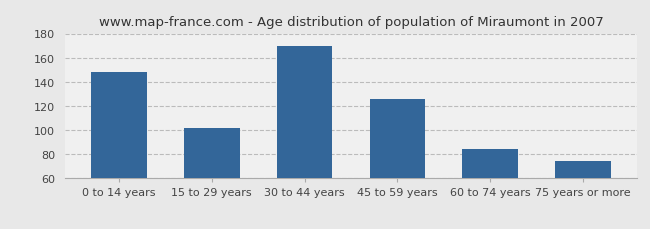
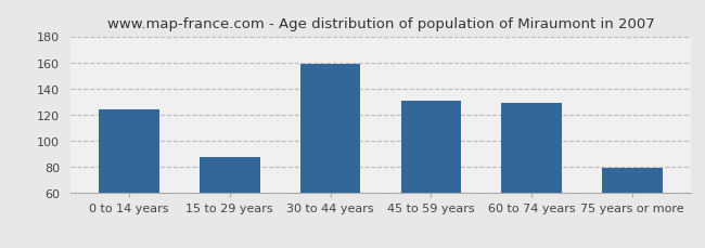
0 to 14 years: 148 -> 124
15 to 29 years: 102 -> 88
30 to 44 years: 170 -> 159
45 to 59 years: 126 -> 131
60 to 74 years: 84 -> 129
75 years or more: 74 -> 79
